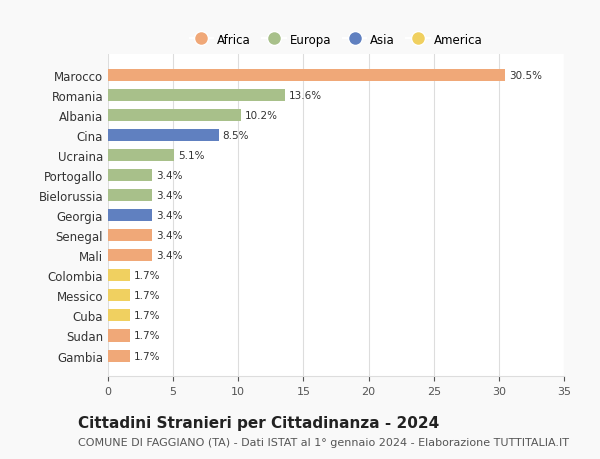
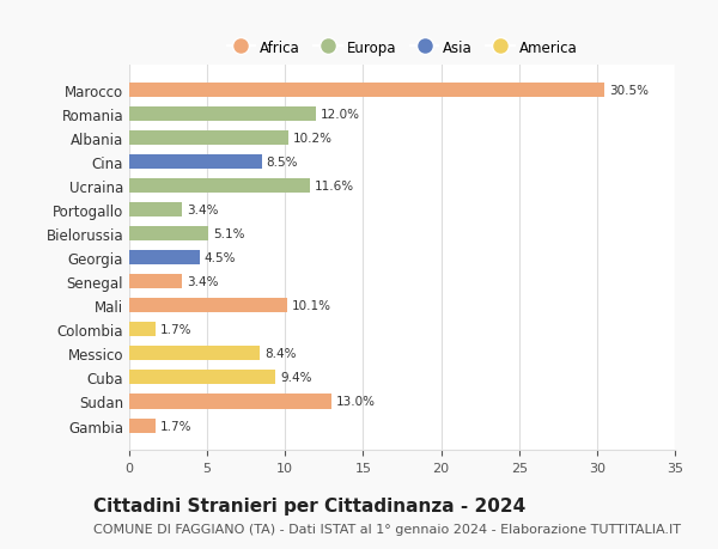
Romania: 13.6% -> 12.0%
Ucraina: 5.1% -> 11.6%
Bielorussia: 3.4% -> 5.1%
Georgia: 3.4% -> 4.5%
Mali: 3.4% -> 10.1%
Messico: 1.7% -> 8.4%
Cuba: 1.7% -> 9.4%
Sudan: 1.7% -> 13.0%
